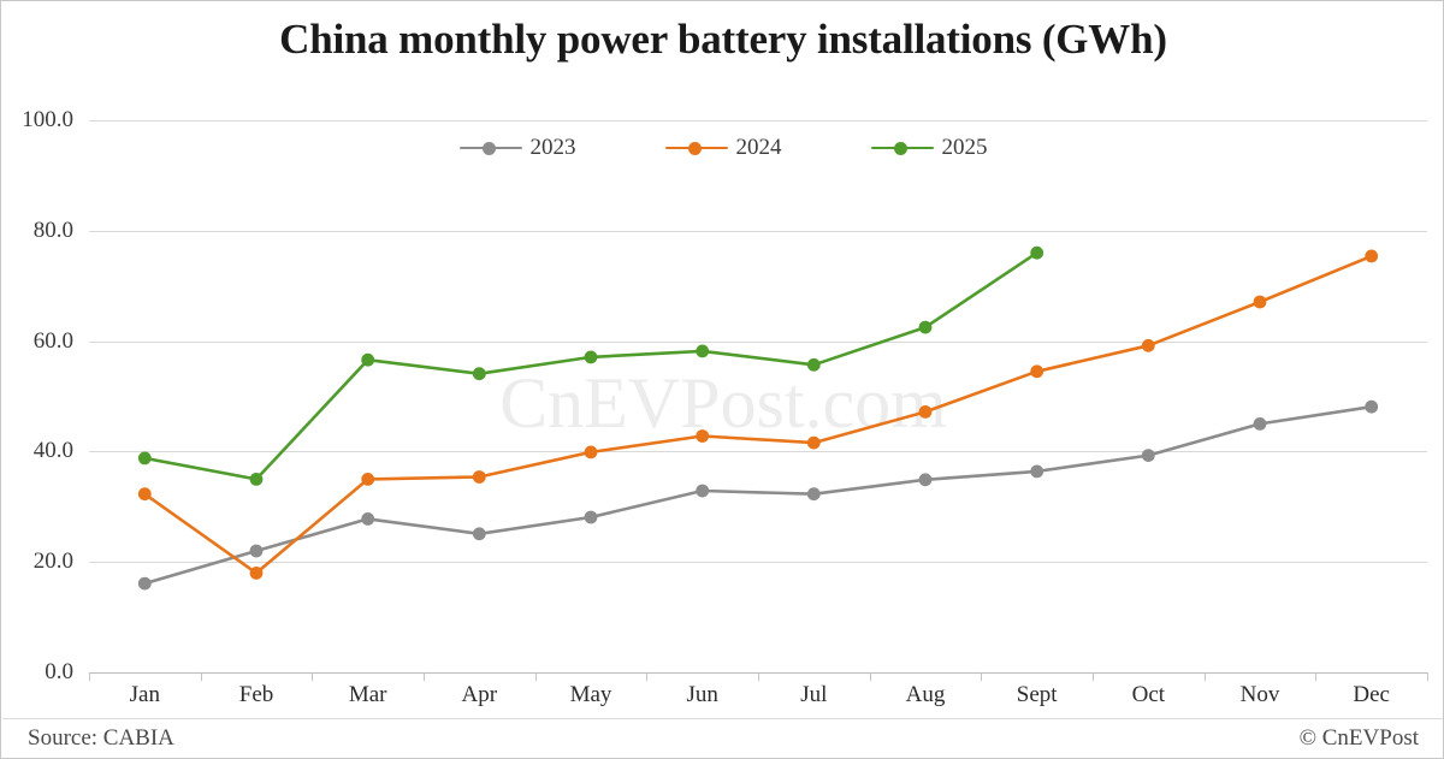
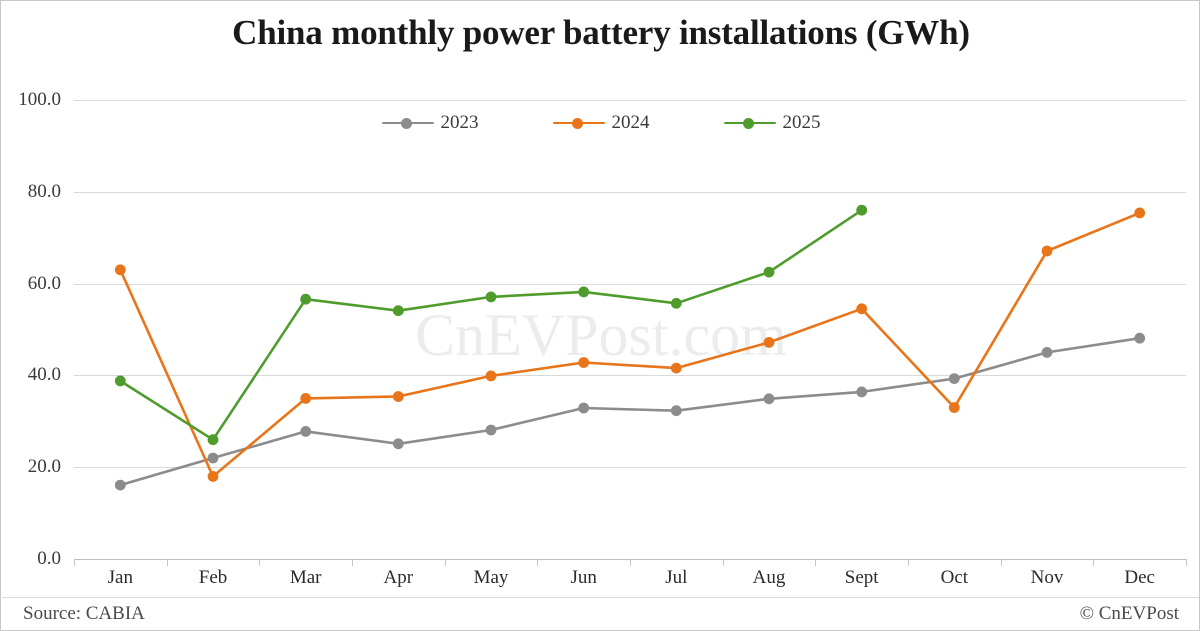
2024/Jan: 32 -> 63
2025/Feb: 35 -> 26
2024/Oct: 59 -> 33
